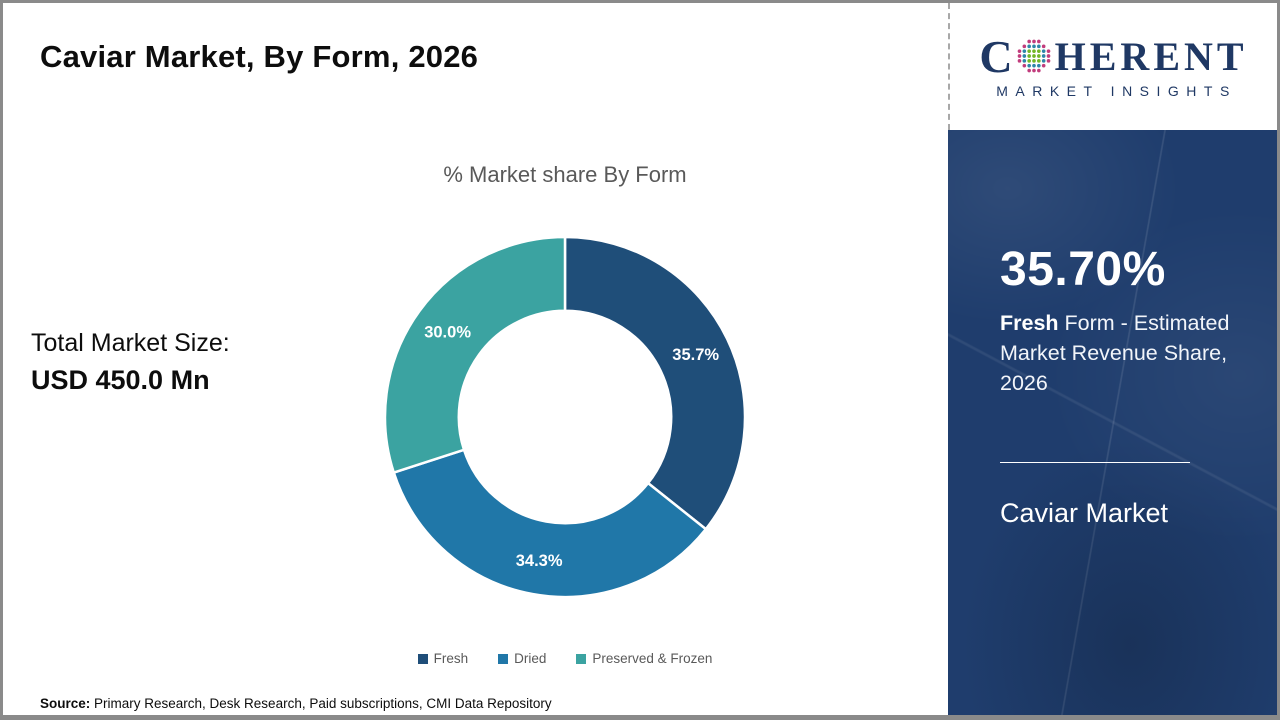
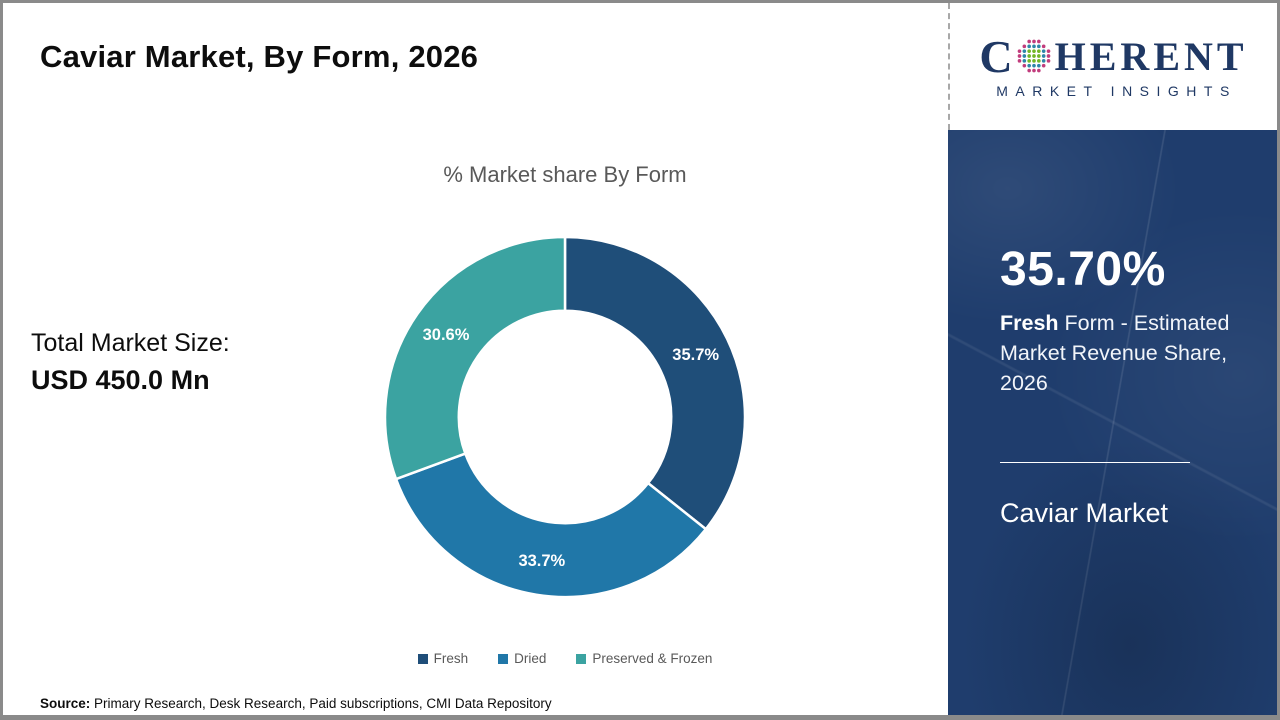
Dried: 34.3% -> 33.7%
Preserved & Frozen: 30.0% -> 30.6%
